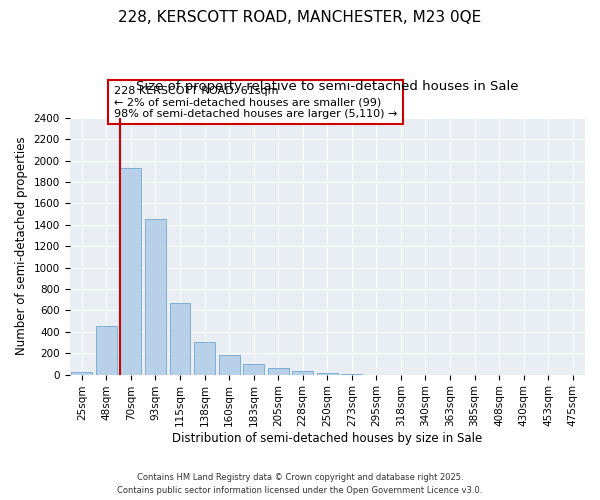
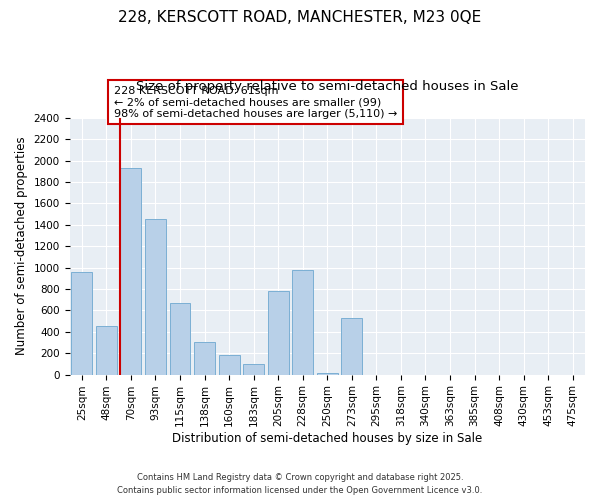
25sqm: 20 -> 960
205sqm: 60 -> 780
228sqm: 30 -> 980
273sqm: 0 -> 530
